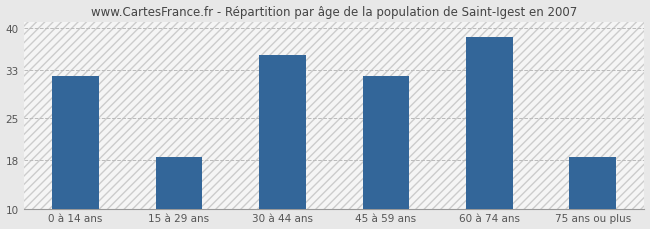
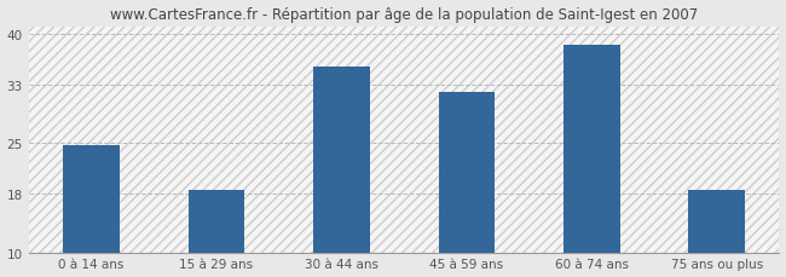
0 à 14 ans: 32.0 -> 24.6
